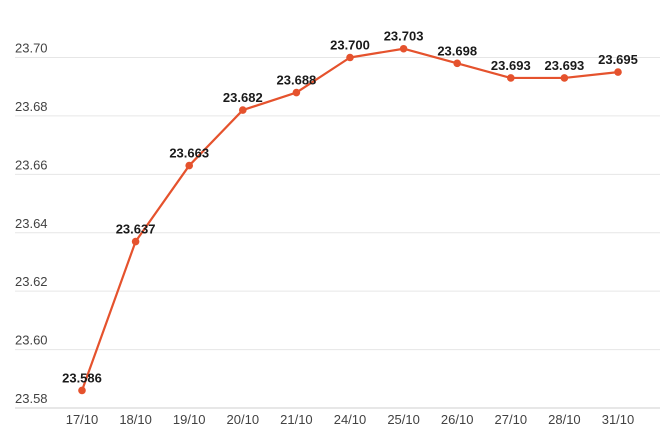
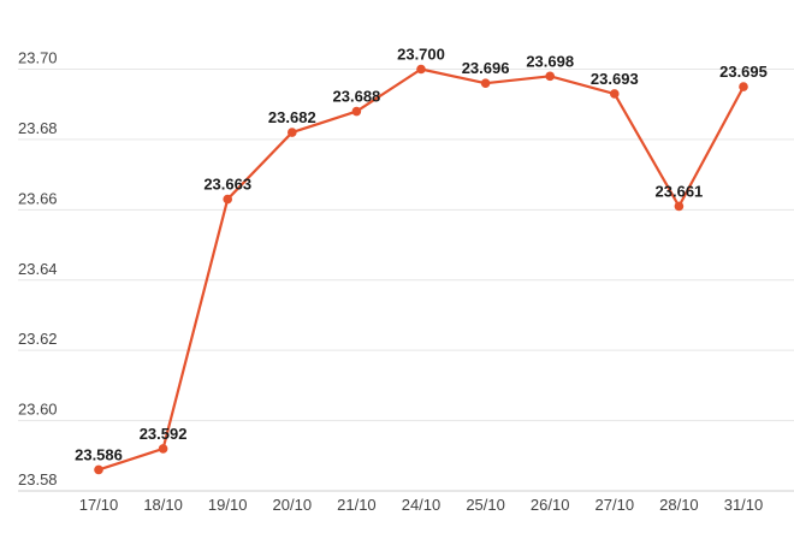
18/10: 23.637 -> 23.592
25/10: 23.703 -> 23.696
28/10: 23.693 -> 23.661
